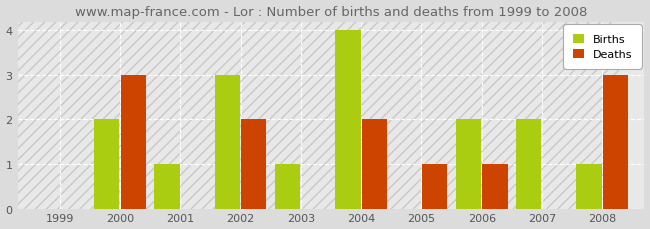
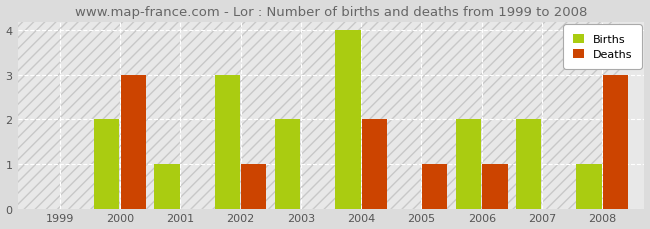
Deaths/2002: 2 -> 1
Births/2003: 1 -> 2
